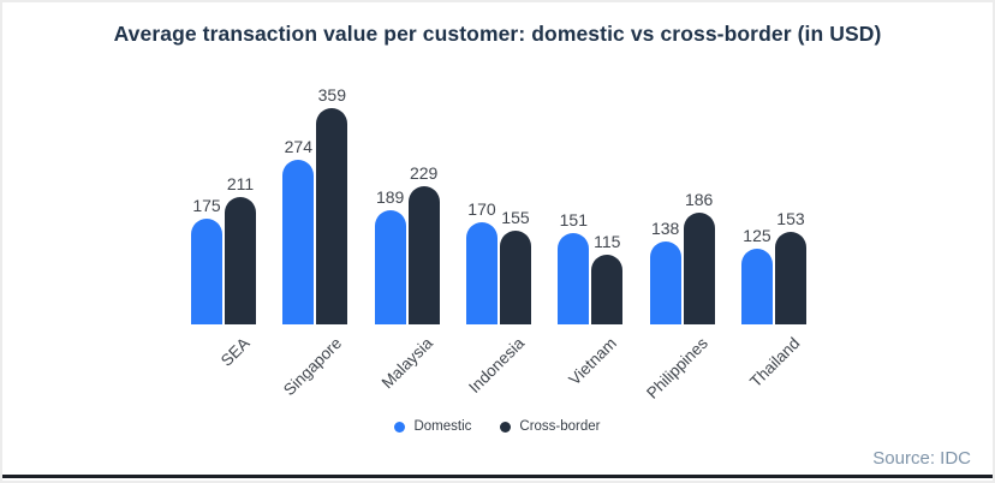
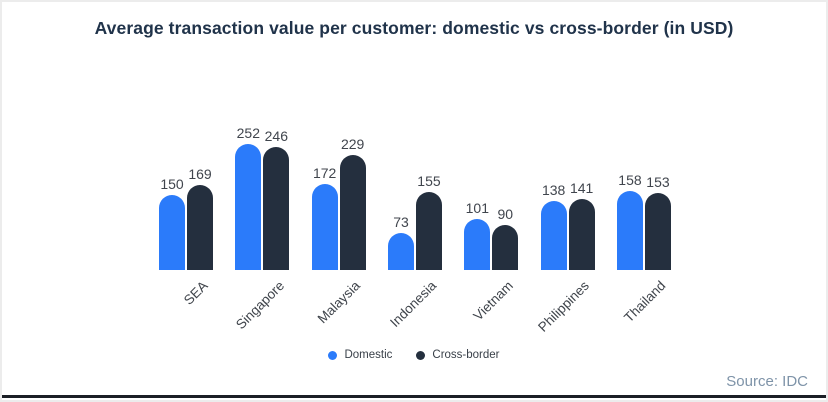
Domestic/SEA: 175 -> 150
Cross-border/SEA: 211 -> 169
Domestic/Singapore: 274 -> 252
Cross-border/Singapore: 359 -> 246
Domestic/Malaysia: 189 -> 172
Domestic/Indonesia: 170 -> 73
Domestic/Vietnam: 151 -> 101
Cross-border/Vietnam: 115 -> 90
Cross-border/Philippines: 186 -> 141
Domestic/Thailand: 125 -> 158
